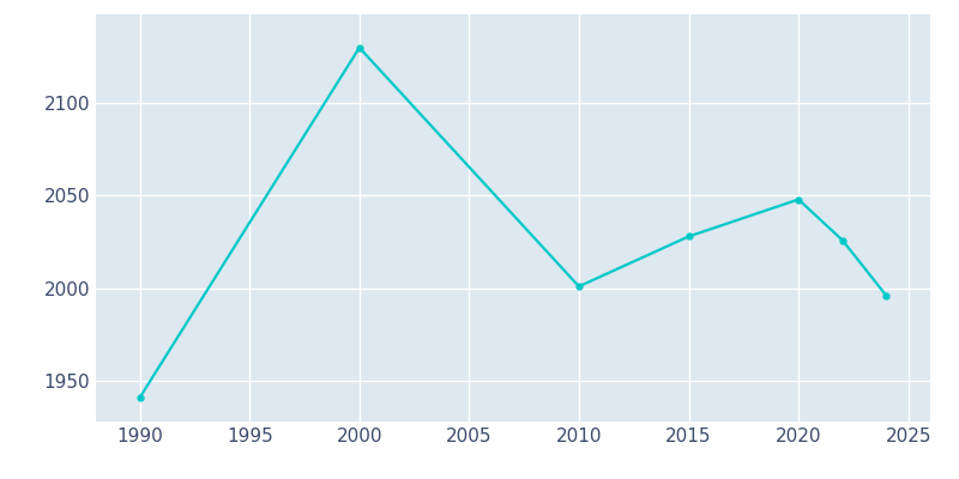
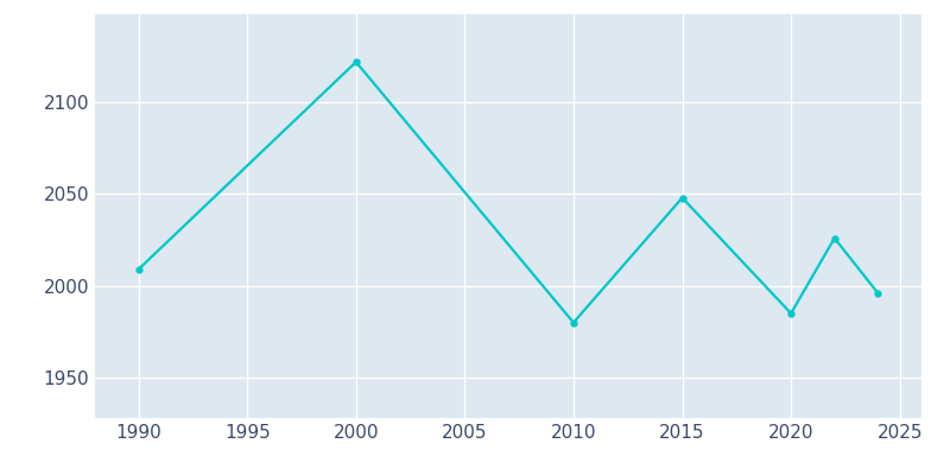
1990: 1941 -> 2009
2000: 2130 -> 2122
2010: 2001 -> 1980
2015: 2028 -> 2048
2020: 2048 -> 1985
